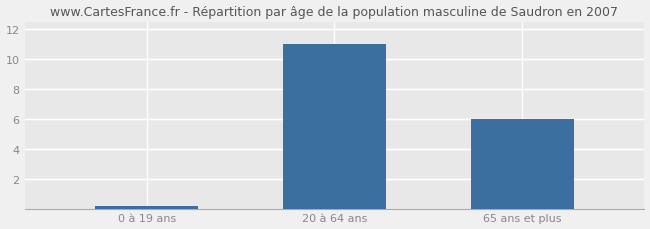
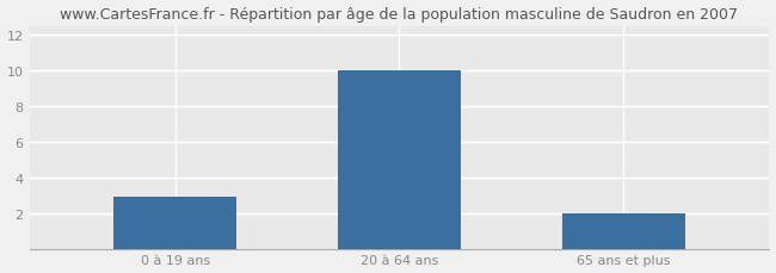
0 à 19 ans: 0.2 -> 2.9
20 à 64 ans: 11.0 -> 10.0
65 ans et plus: 6.0 -> 2.0
